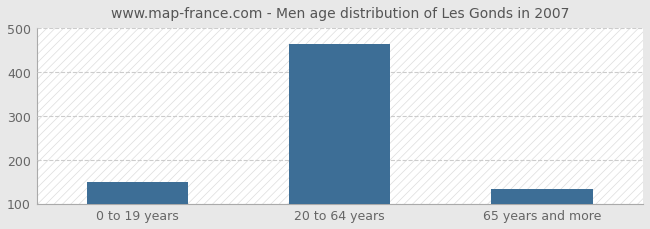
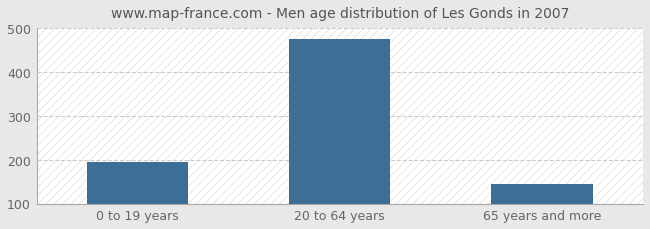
0 to 19 years: 150 -> 195
20 to 64 years: 463 -> 475
65 years and more: 133 -> 145
